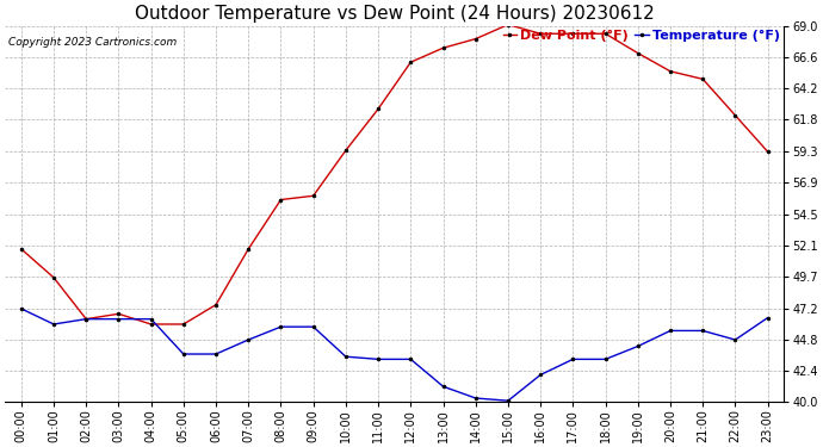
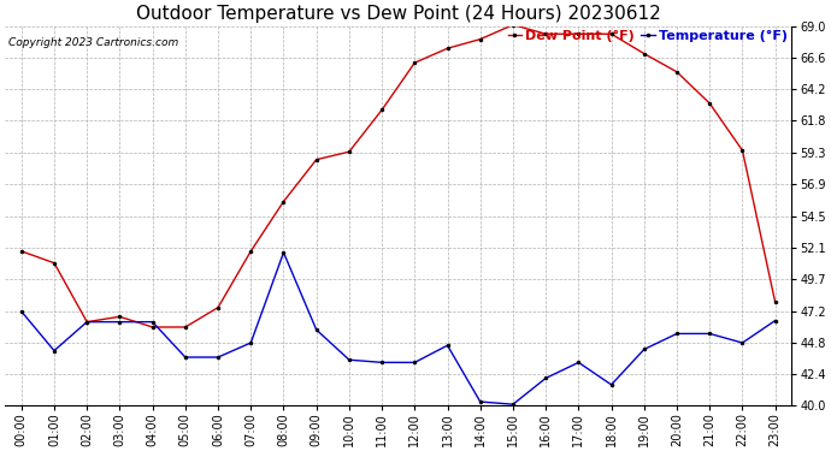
Temperature (°F)/01:00: 46.0 -> 44.2
Dew Point (°F)/01:00: 49.6 -> 50.9
Temperature (°F)/08:00: 45.8 -> 51.7
Dew Point (°F)/09:00: 55.9 -> 58.8
Temperature (°F)/13:00: 41.2 -> 44.6
Temperature (°F)/18:00: 43.3 -> 41.6
Dew Point (°F)/21:00: 64.9 -> 63.1
Dew Point (°F)/22:00: 62.1 -> 59.5
Dew Point (°F)/23:00: 59.3 -> 47.9
